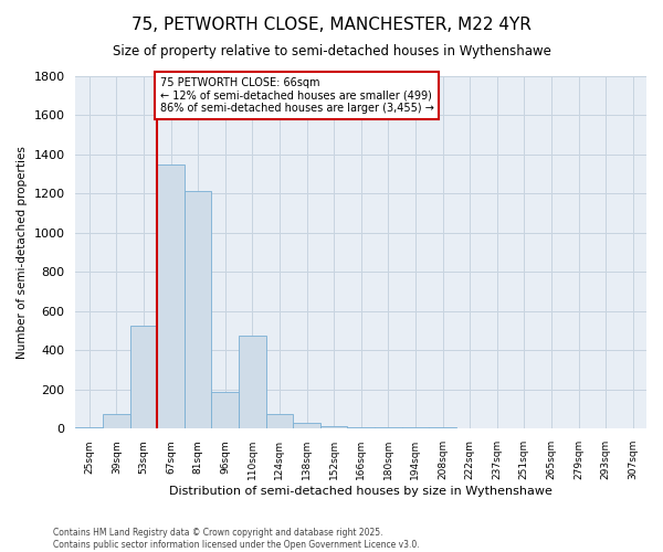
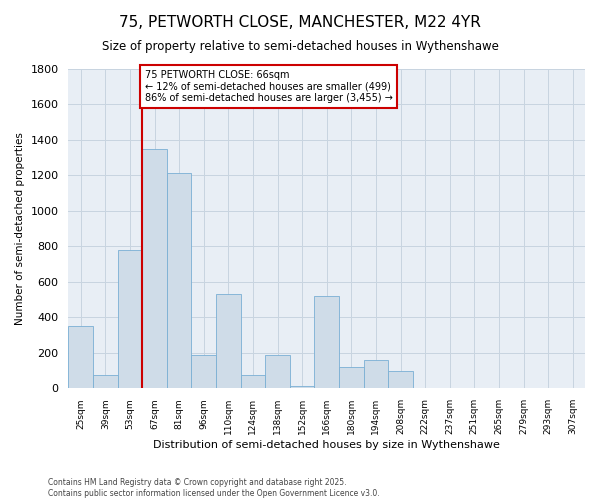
25sqm: 0 -> 350
53sqm: 520 -> 780
110sqm: 480 -> 530
138sqm: 30 -> 190
166sqm: 10 -> 520
180sqm: 10 -> 120
194sqm: 0 -> 160
208sqm: 0 -> 100
